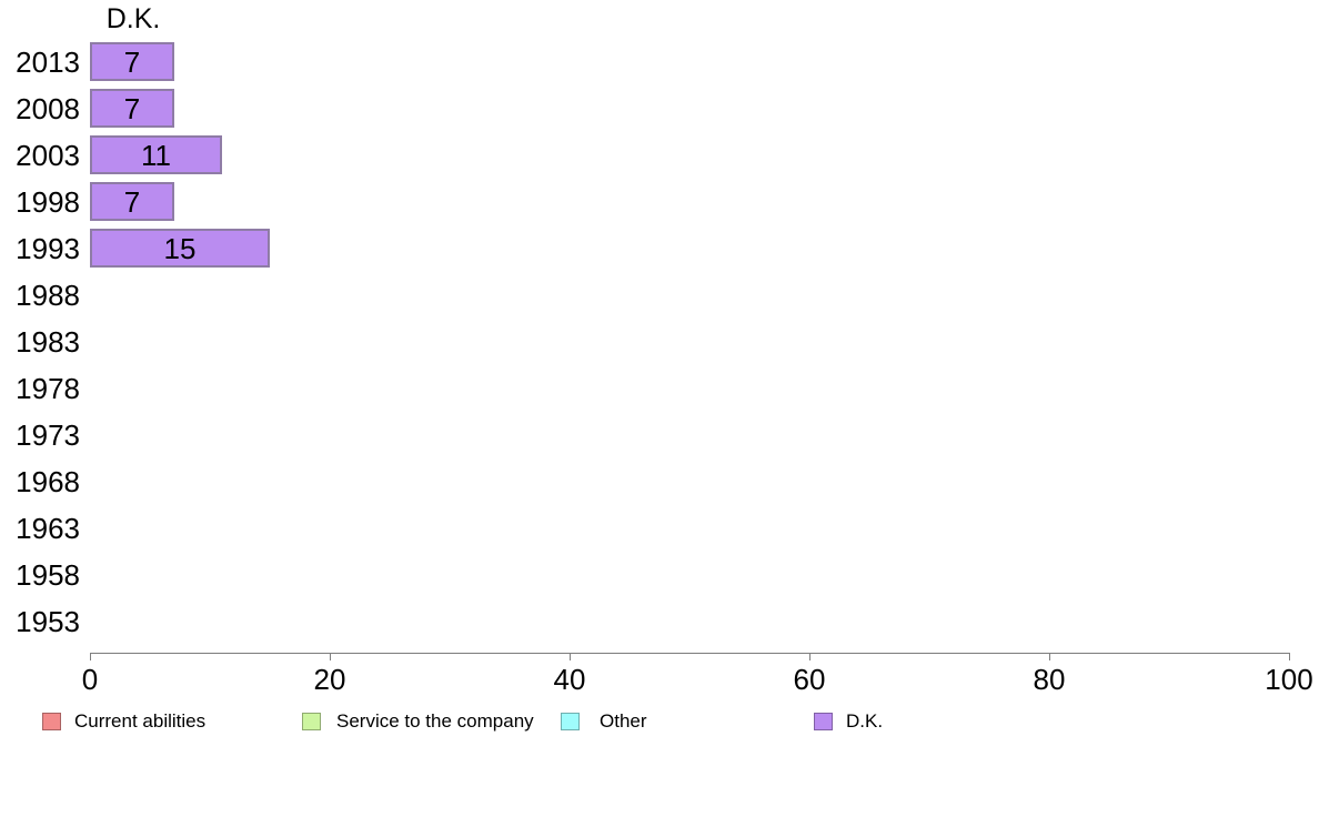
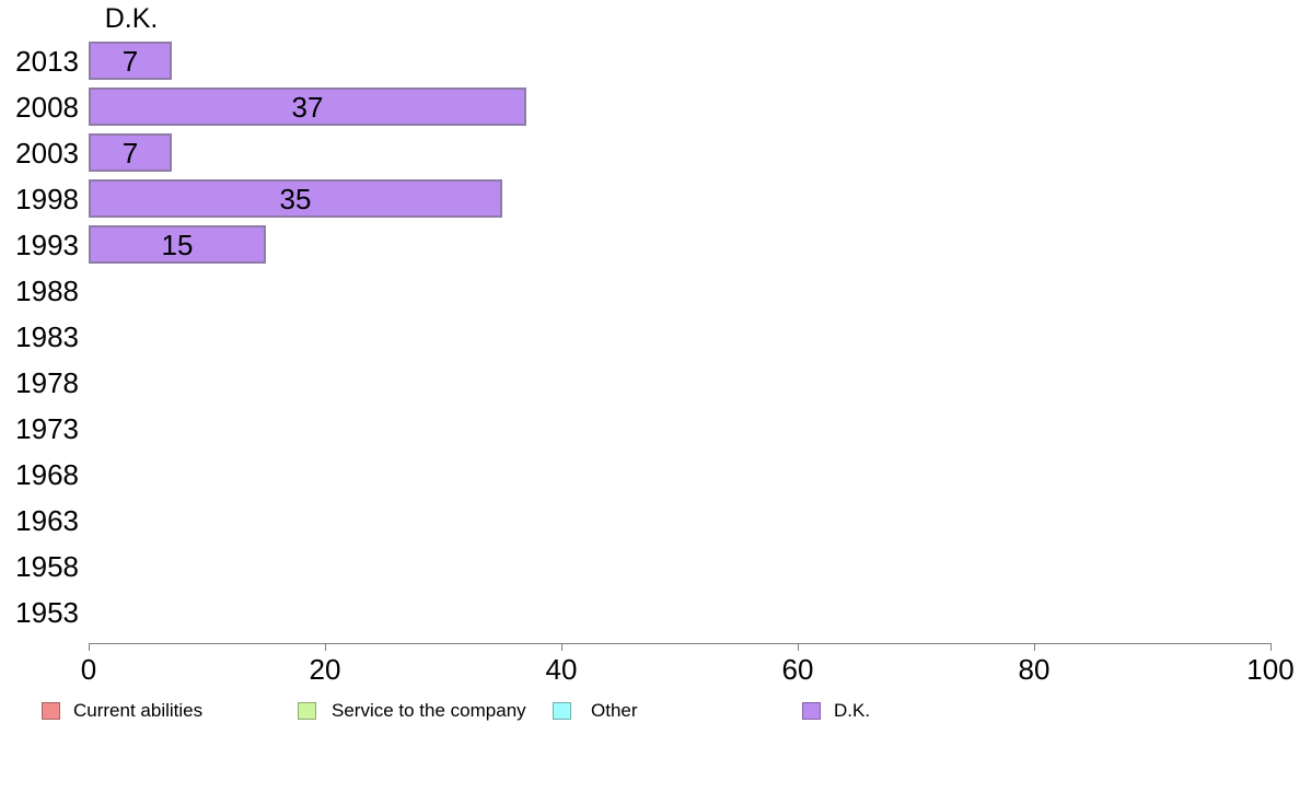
2008: 7 -> 37
2003: 11 -> 7
1998: 7 -> 35
